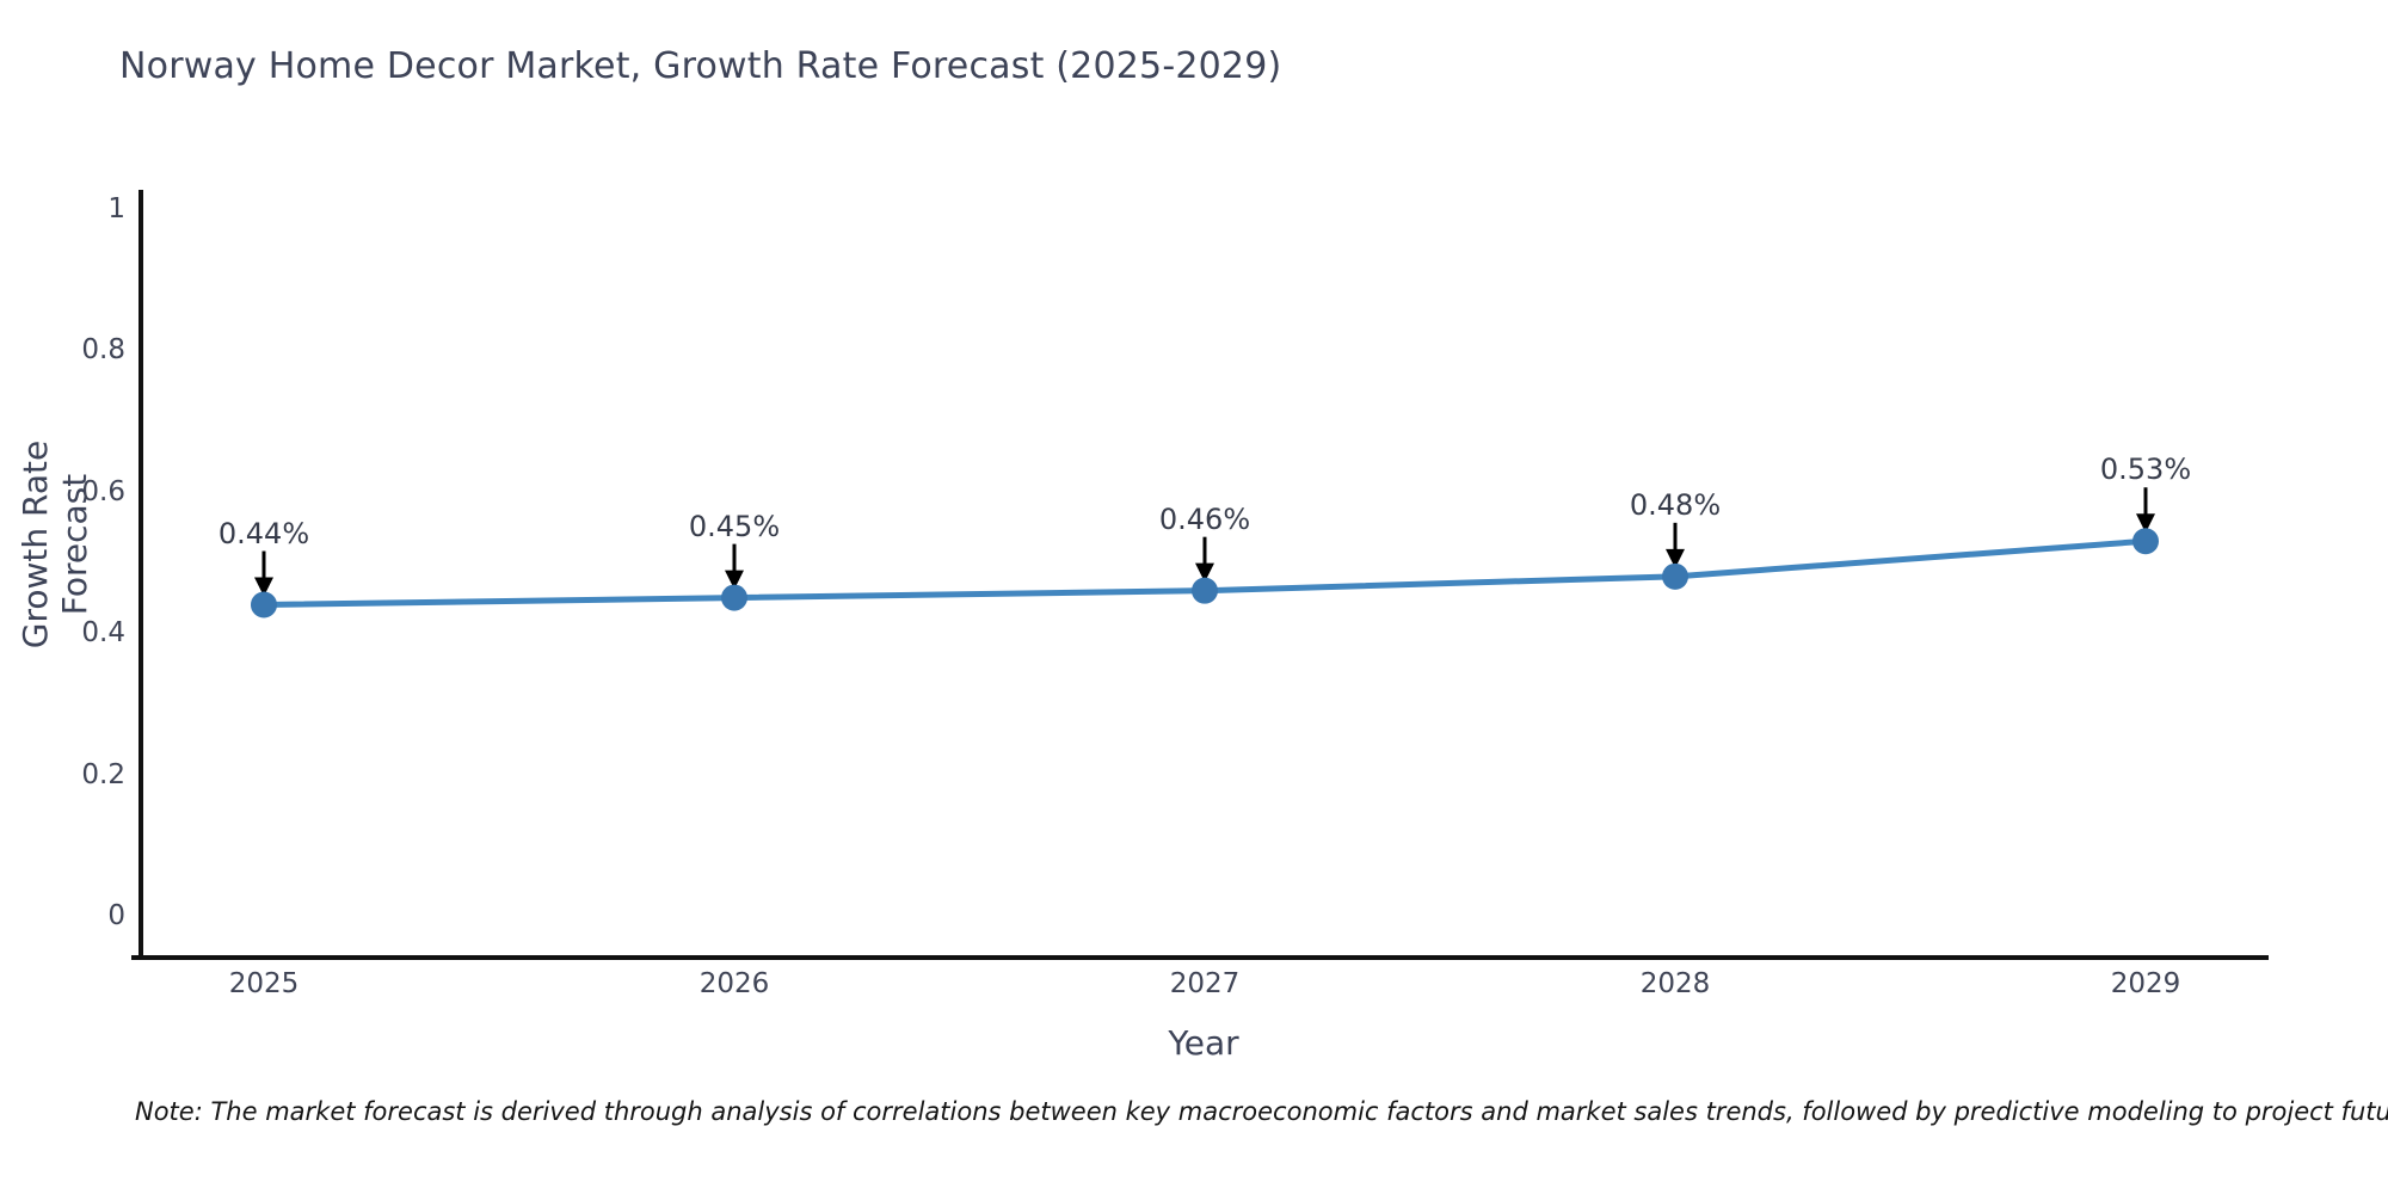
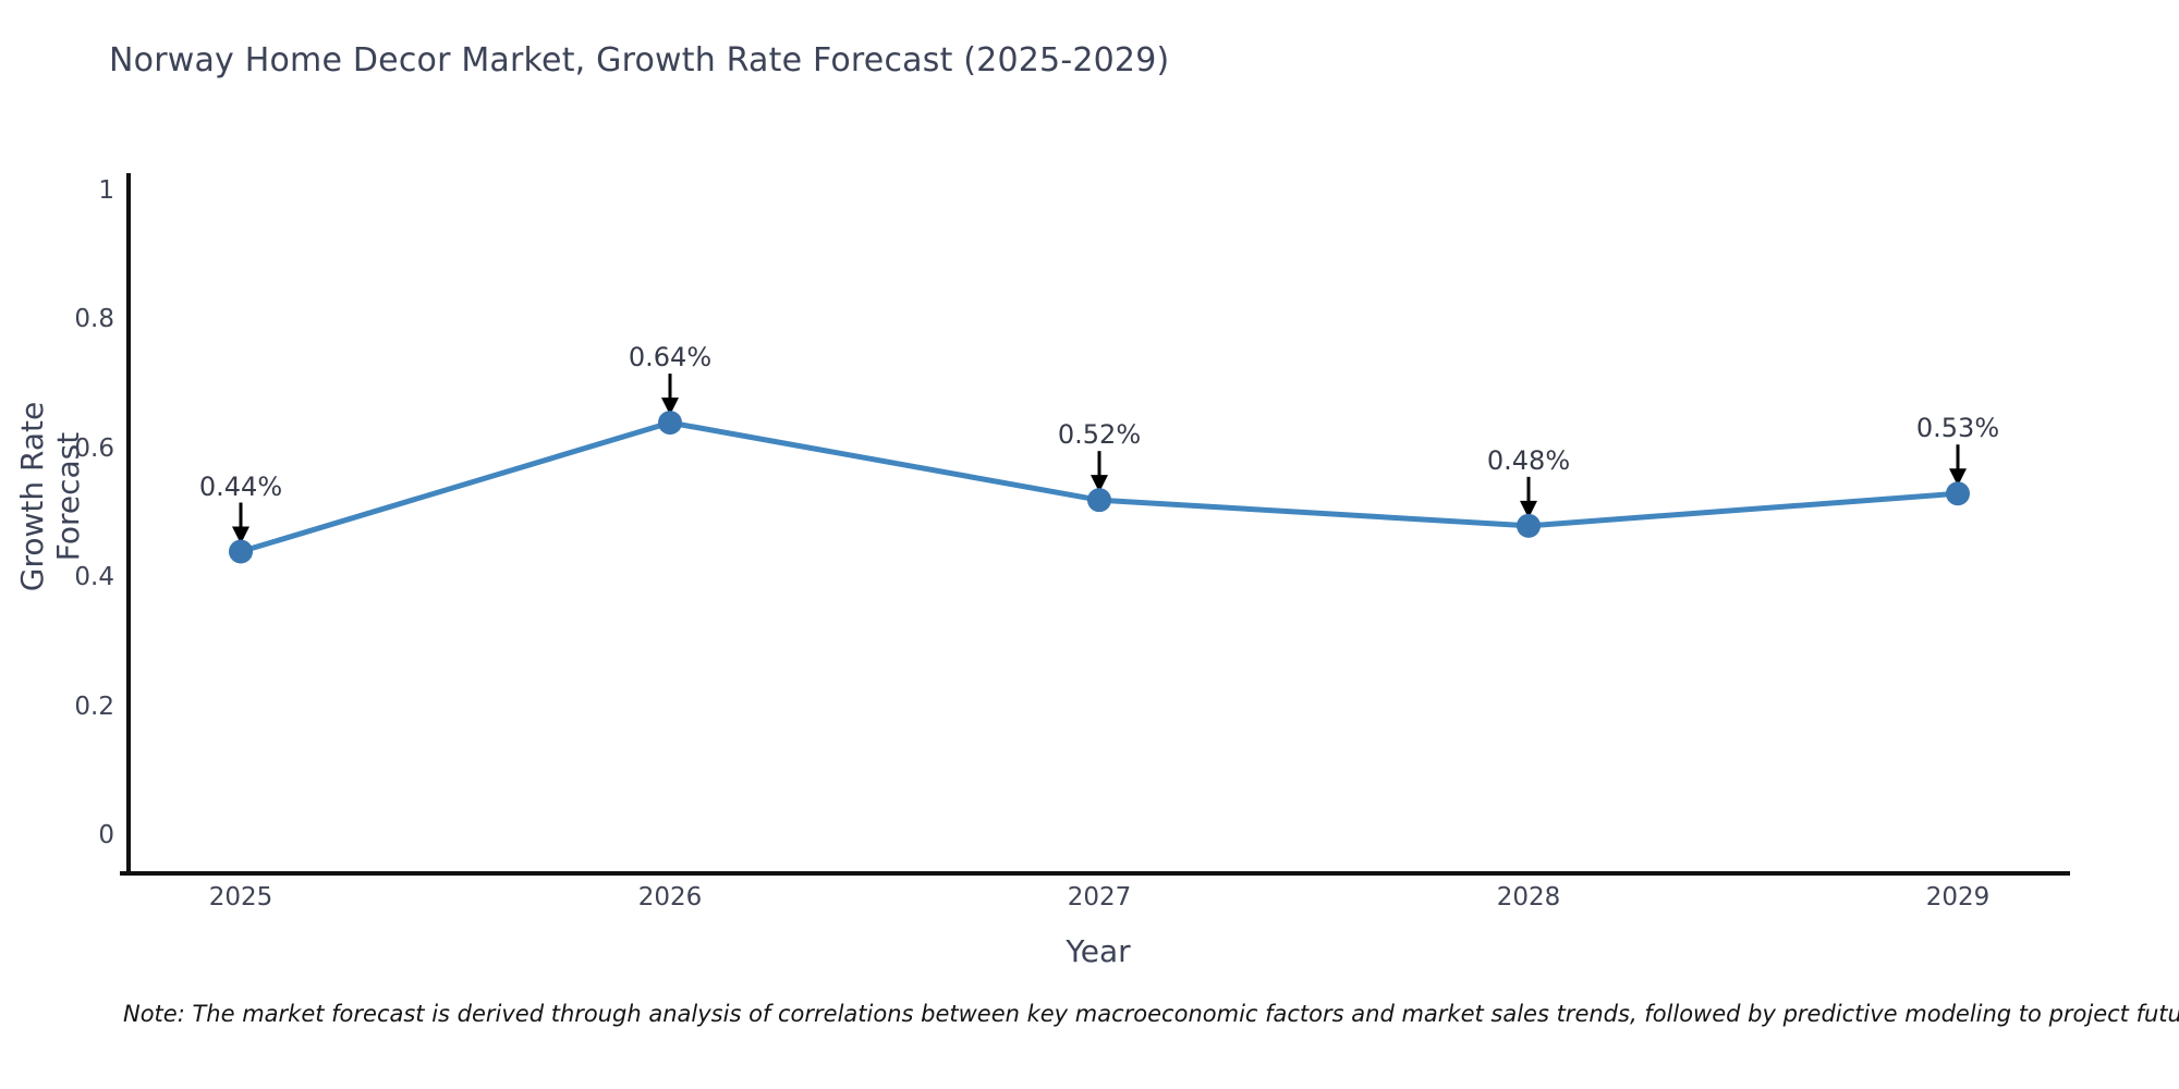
2026: 0.45% -> 0.64%
2027: 0.46% -> 0.52%
